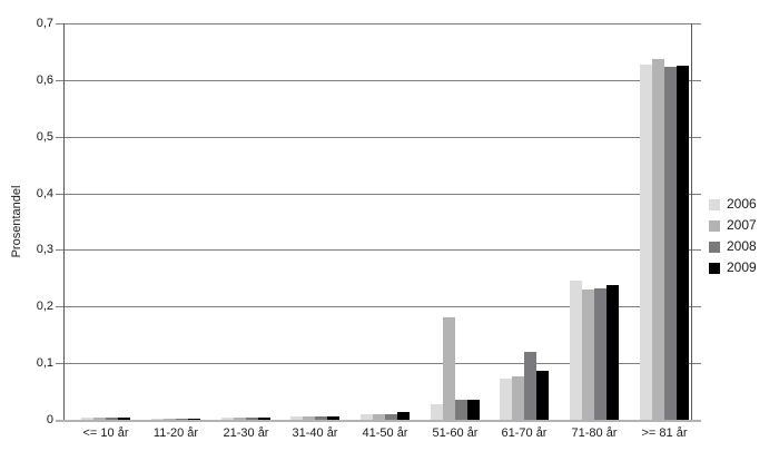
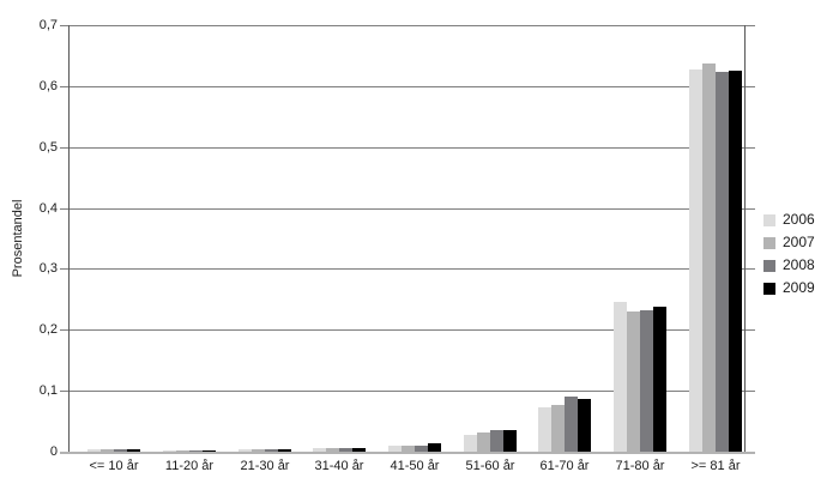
2007/51-60 år: 0,18 -> 0,03
2008/61-70 år: 0,12 -> 0,09
